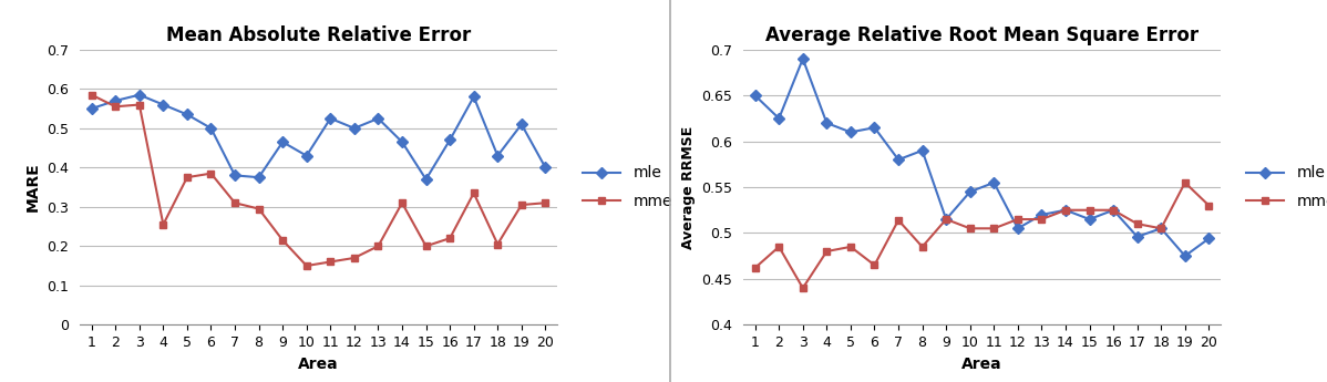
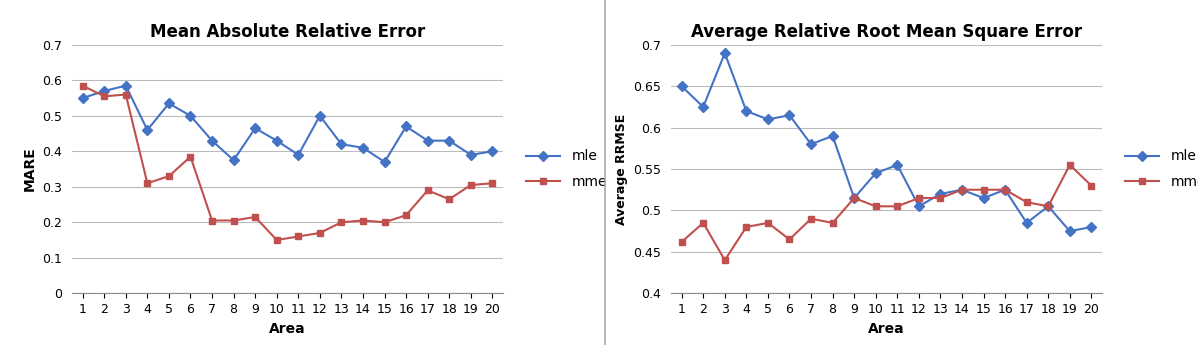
Mean Absolute Relative Error/mle/4: 0.560 -> 0.460
Mean Absolute Relative Error/mme/4: 0.255 -> 0.310
Mean Absolute Relative Error/mme/5: 0.375 -> 0.330
Mean Absolute Relative Error/mle/7: 0.380 -> 0.430
Mean Absolute Relative Error/mme/7: 0.310 -> 0.205
Mean Absolute Relative Error/mme/8: 0.295 -> 0.205
Mean Absolute Relative Error/mle/11: 0.525 -> 0.390
Mean Absolute Relative Error/mle/13: 0.525 -> 0.420
Mean Absolute Relative Error/mle/14: 0.465 -> 0.410
Mean Absolute Relative Error/mme/14: 0.310 -> 0.205
Mean Absolute Relative Error/mle/17: 0.580 -> 0.430
Mean Absolute Relative Error/mme/17: 0.335 -> 0.290
Mean Absolute Relative Error/mme/18: 0.205 -> 0.265
Mean Absolute Relative Error/mle/19: 0.510 -> 0.390
Average Relative Root Mean Square Error/mme/7: 0.514 -> 0.490
Average Relative Root Mean Square Error/mle/17: 0.496 -> 0.485
Average Relative Root Mean Square Error/mle/20: 0.494 -> 0.480
